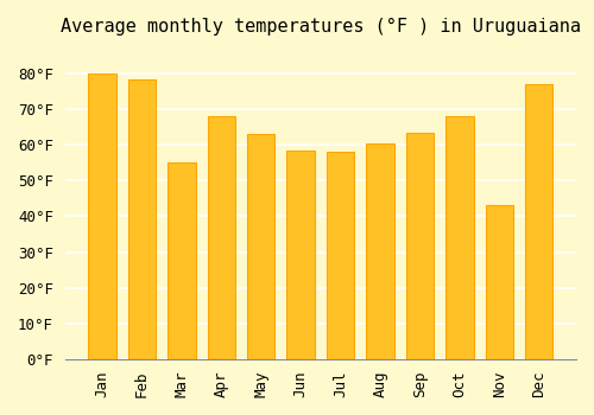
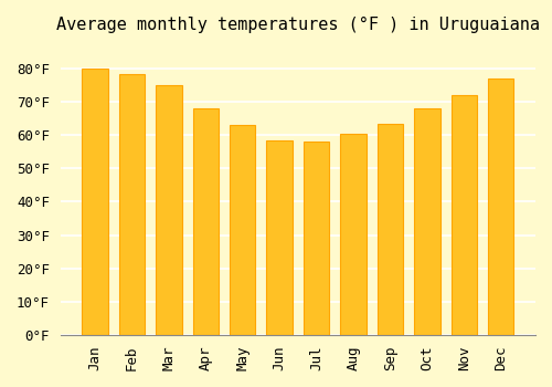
Mar: 55.0°F -> 75.0°F
Nov: 43.0°F -> 72.0°F
